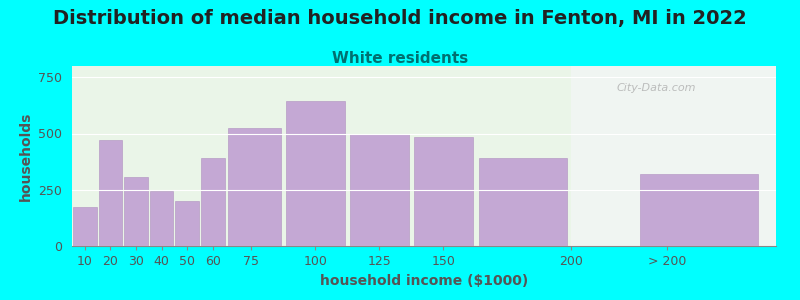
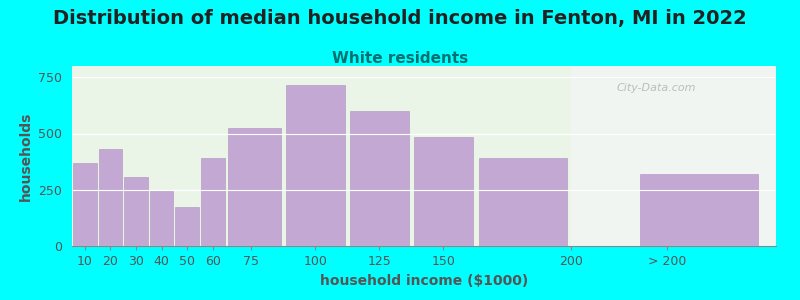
10: 175 -> 370
20: 470 -> 430
50: 200 -> 175
100: 645 -> 715
125: 500 -> 600
